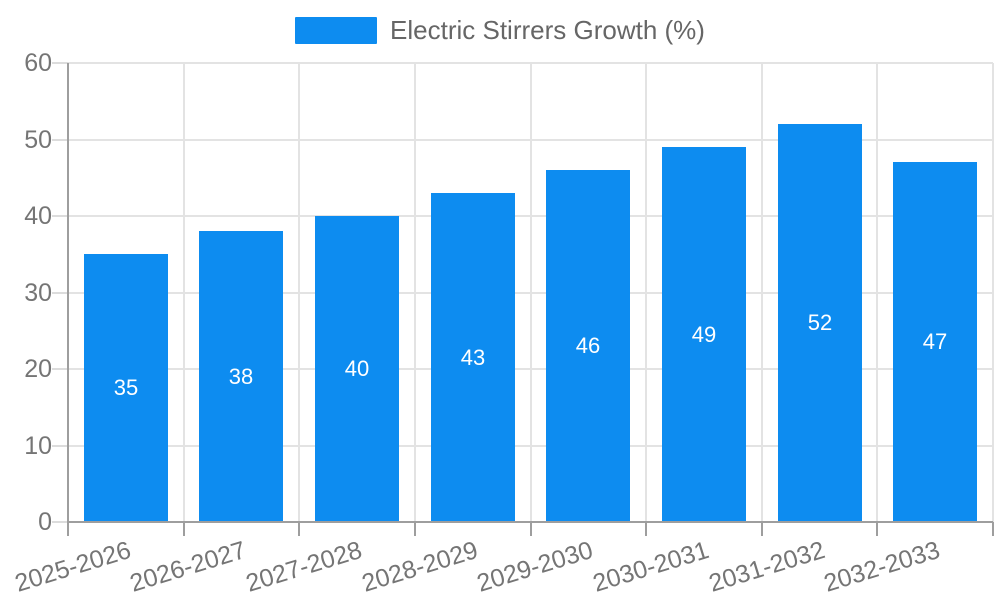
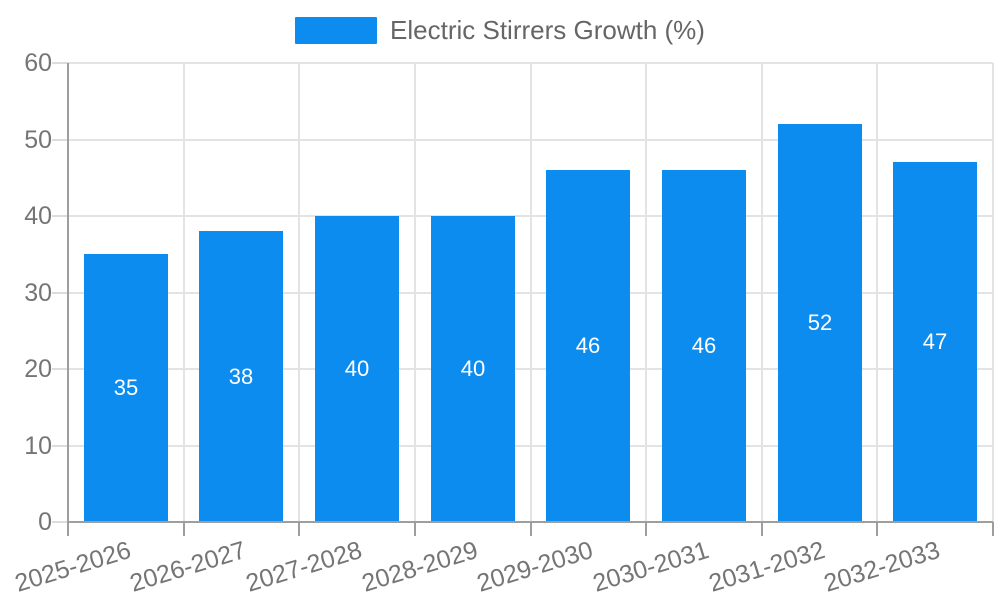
2028-2029: 43 -> 40
2030-2031: 49 -> 46
